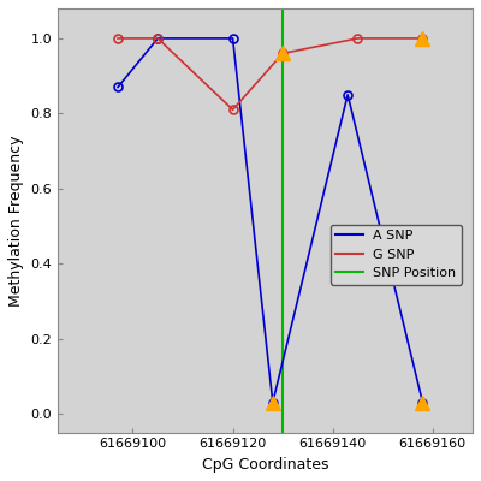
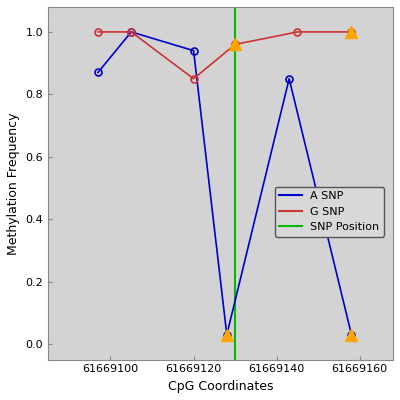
A SNP/61669120: 1.00 -> 0.94
G SNP/61669120: 0.81 -> 0.85
